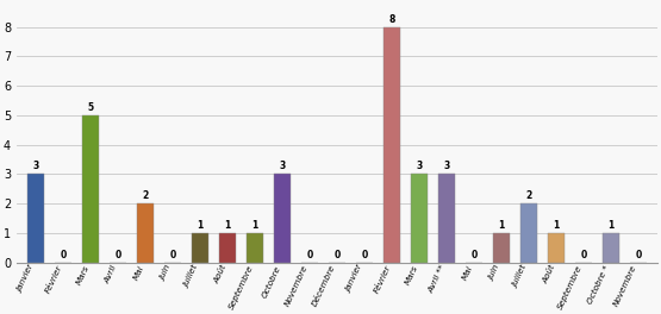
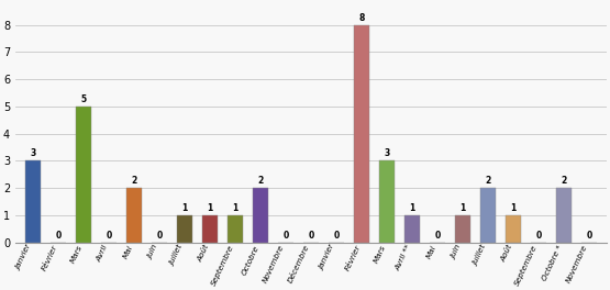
Octobre: 3 -> 2
Avril **: 3 -> 1
Octobre *: 1 -> 2
